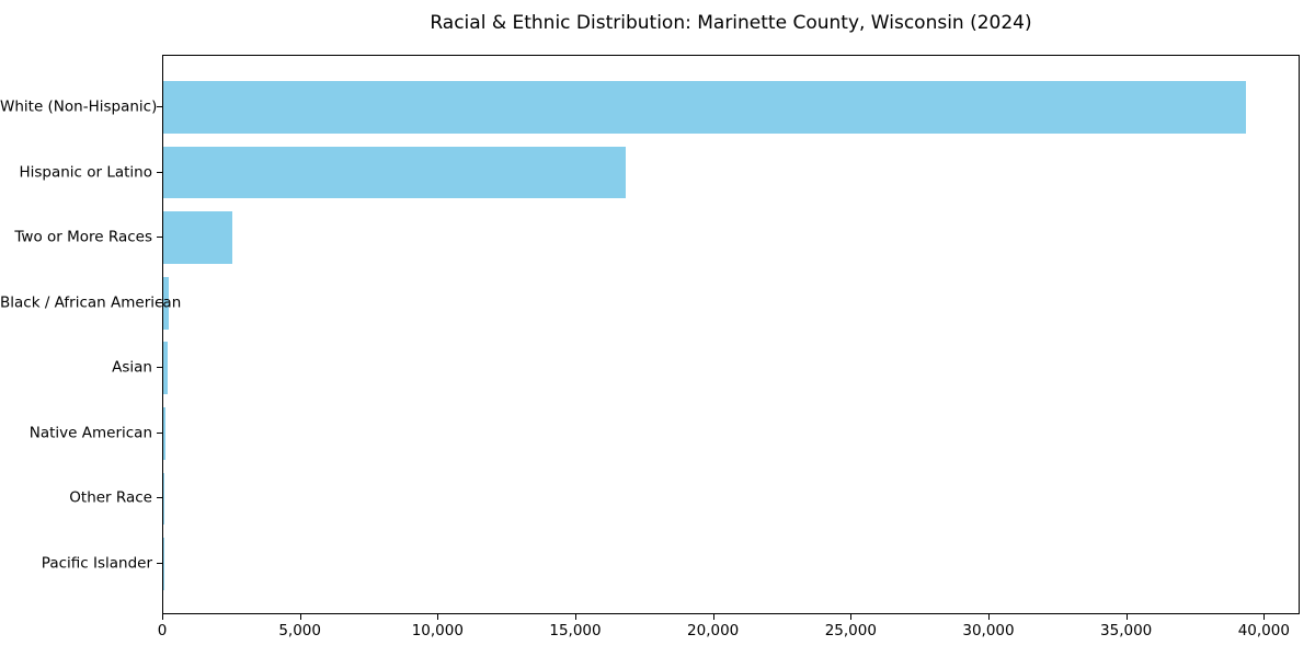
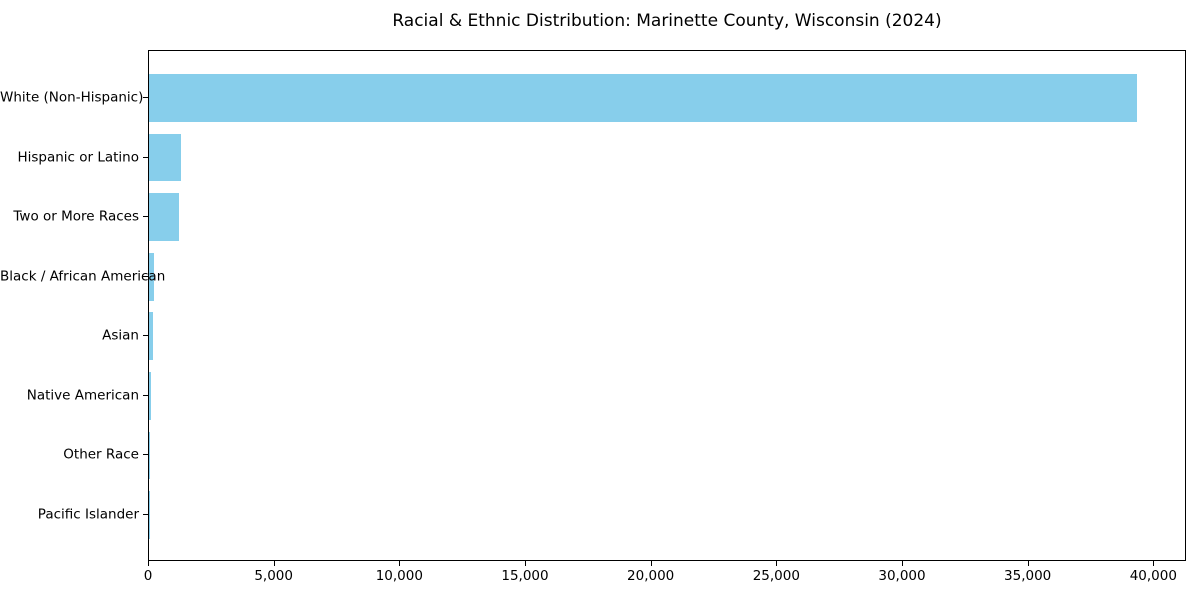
Hispanic or Latino: 16800 -> 1300
Two or More Races: 2500 -> 1200
